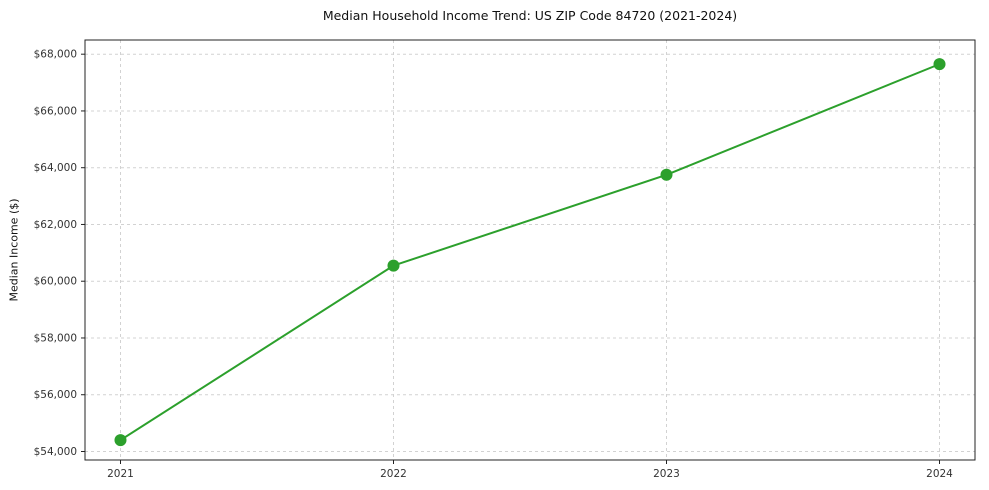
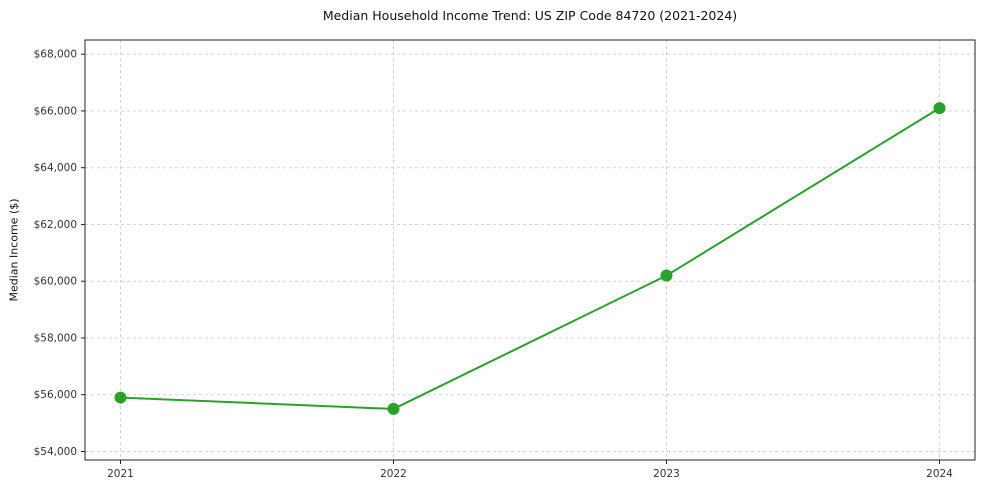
2021: $54400 -> $55900
2022: $60600 -> $55500
2023: $63800 -> $60200
2024: $67600 -> $66100
